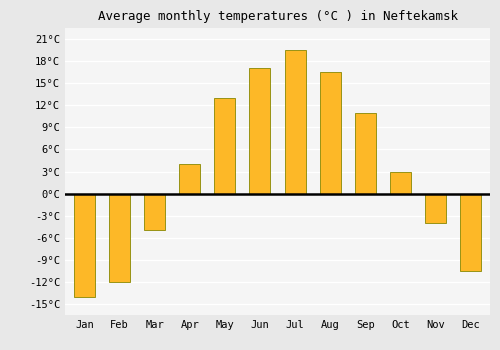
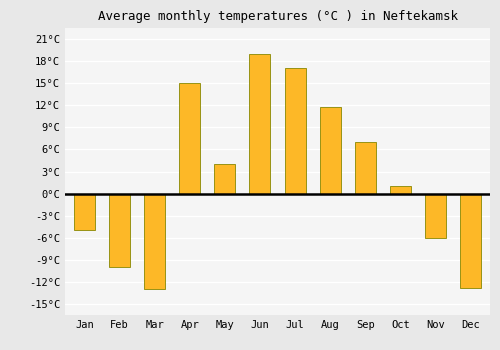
Jan: -14.0°C -> -5.0°C
Feb: -12.0°C -> -10.0°C
Mar: -5.0°C -> -13.0°C
Apr: 4.0°C -> 15.0°C
May: 13.0°C -> 4.0°C
Jun: 17.0°C -> 19.0°C
Jul: 19.5°C -> 17.0°C
Aug: 16.5°C -> 11.8°C
Sep: 11.0°C -> 7.0°C
Oct: 3.0°C -> 1.0°C
Nov: -4.0°C -> -6.0°C
Dec: -10.5°C -> -12.8°C
